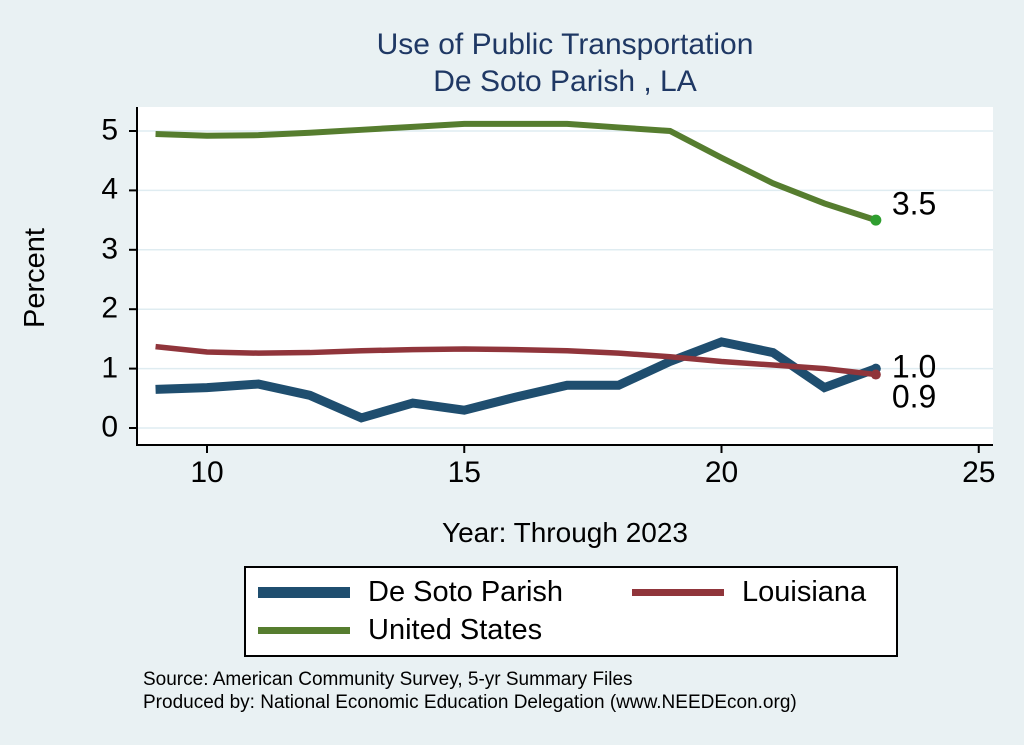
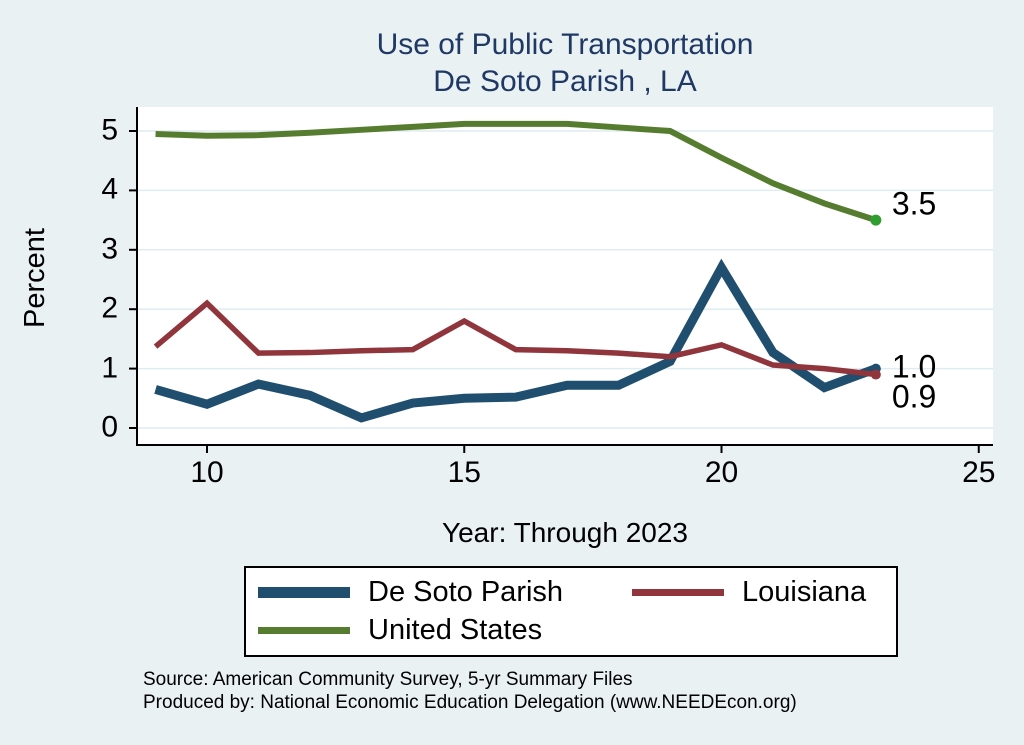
De Soto Parish/10: 0.7 -> 0.4
Louisiana/10: 1.3 -> 2.1
De Soto Parish/15: 0.3 -> 0.5
Louisiana/15: 1.3 -> 1.8
De Soto Parish/20: 1.4 -> 2.7
Louisiana/20: 1.1 -> 1.4
